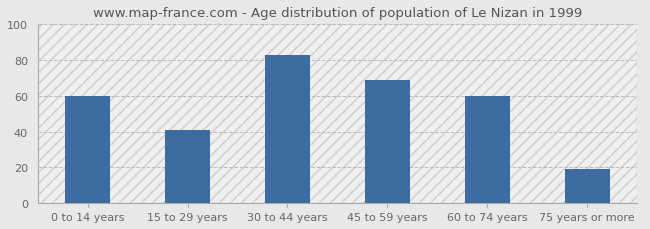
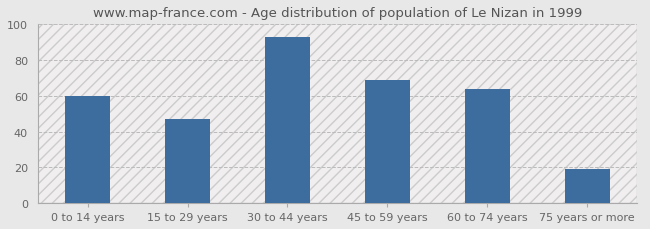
15 to 29 years: 41 -> 47
30 to 44 years: 83 -> 93
60 to 74 years: 60 -> 64
